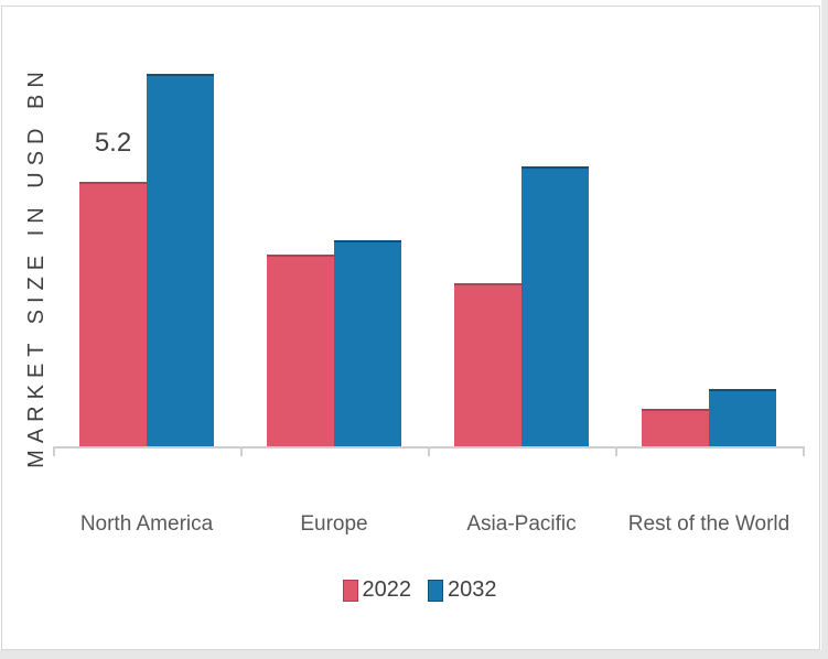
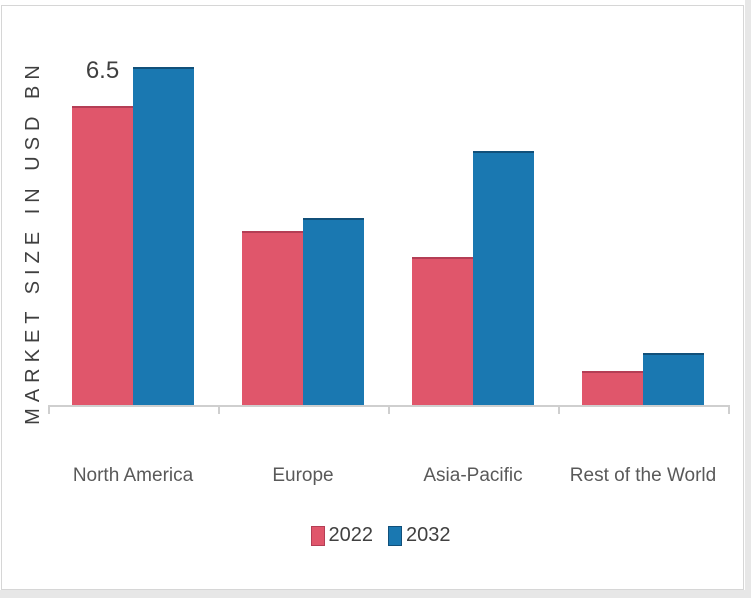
2022/North America: 5.2 -> 6.5
